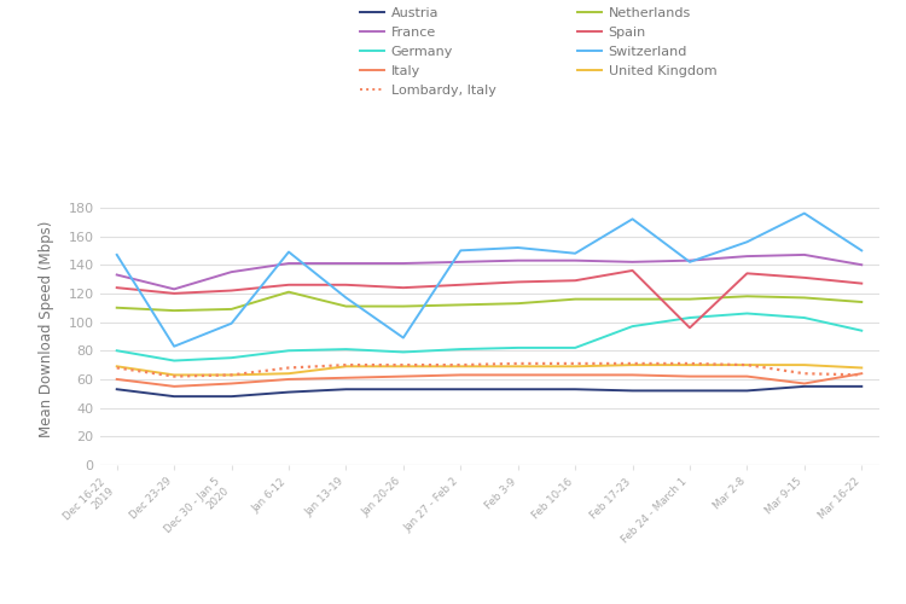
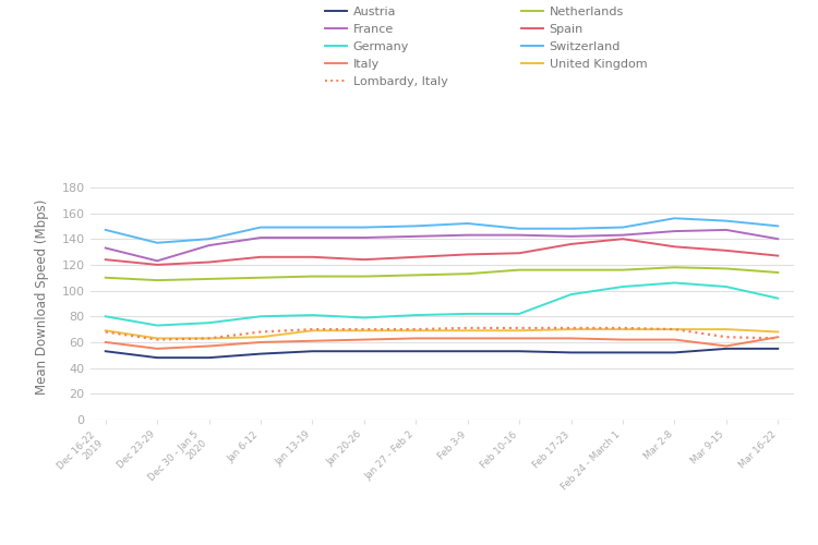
Switzerland/Dec 23-29: 83 -> 137
Switzerland/Dec 30 - Jan 5 2020: 99 -> 140
Netherlands/Jan 6-12: 121 -> 110
Switzerland/Jan 13-19: 117 -> 149
Switzerland/Jan 20-26: 89 -> 149
Switzerland/Feb 17-23: 172 -> 148
Spain/Feb 24 - March 1: 96 -> 140
Switzerland/Feb 24 - March 1: 142 -> 149
Switzerland/Mar 9-15: 176 -> 154
